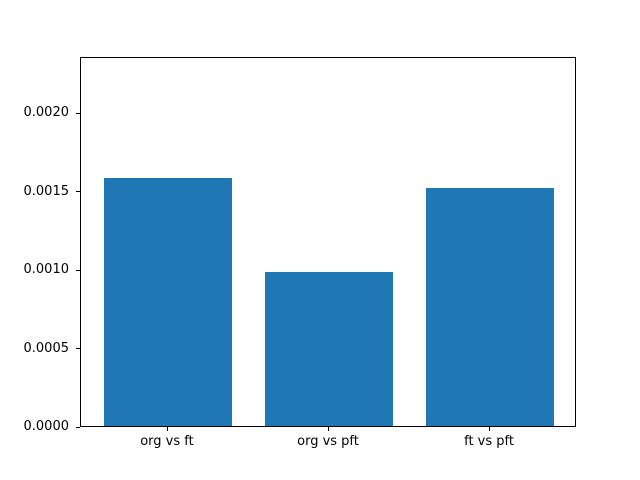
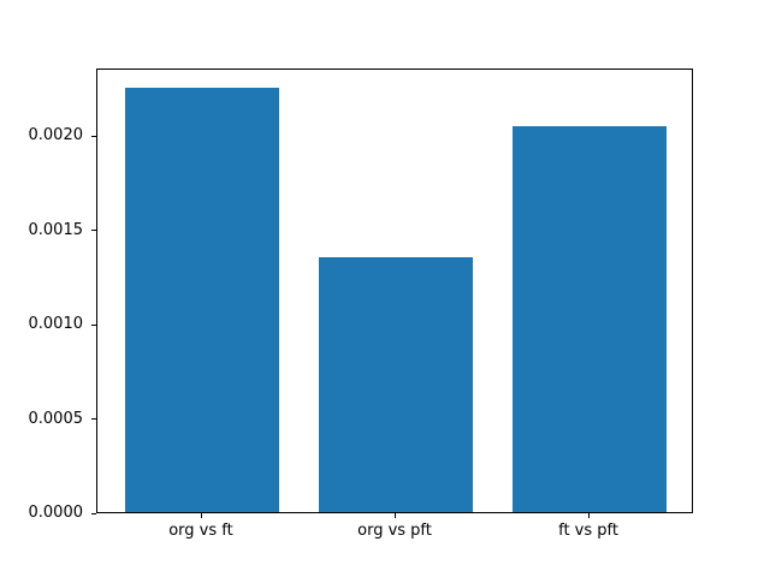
org vs ft: 0.00158 -> 0.00225
org vs pft: 0.00098 -> 0.00135
ft vs pft: 0.00152 -> 0.00205
